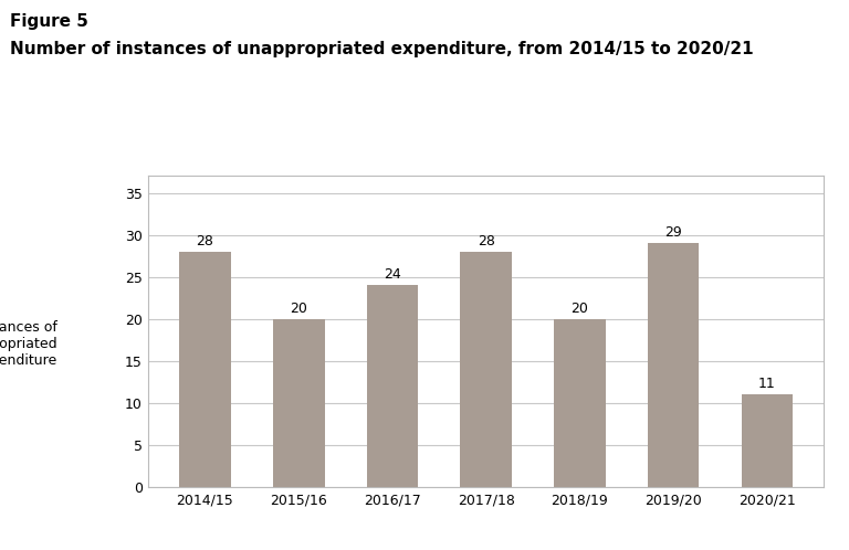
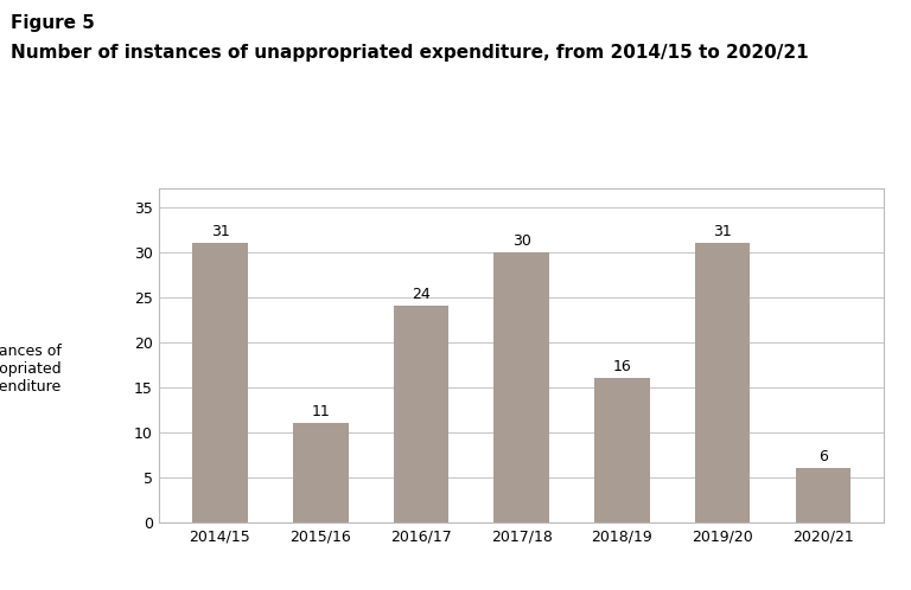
2014/15: 28 -> 31
2015/16: 20 -> 11
2017/18: 28 -> 30
2018/19: 20 -> 16
2019/20: 29 -> 31
2020/21: 11 -> 6
